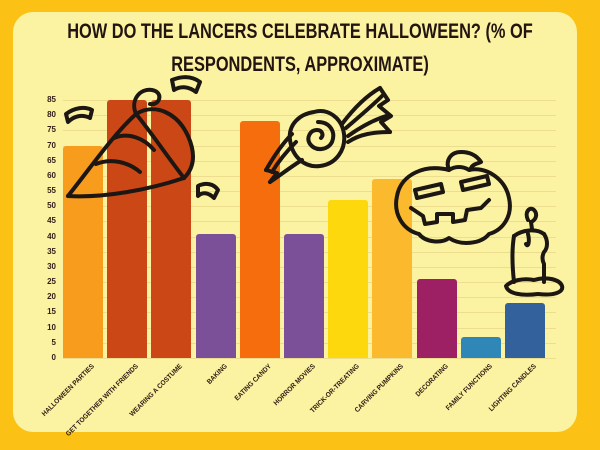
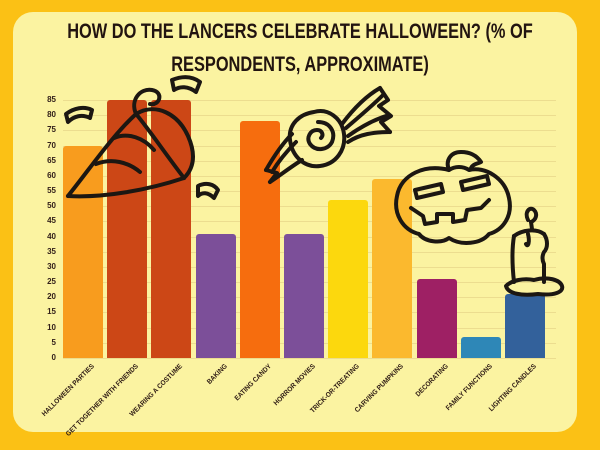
LIGHTING CANDLES: 18 -> 21
